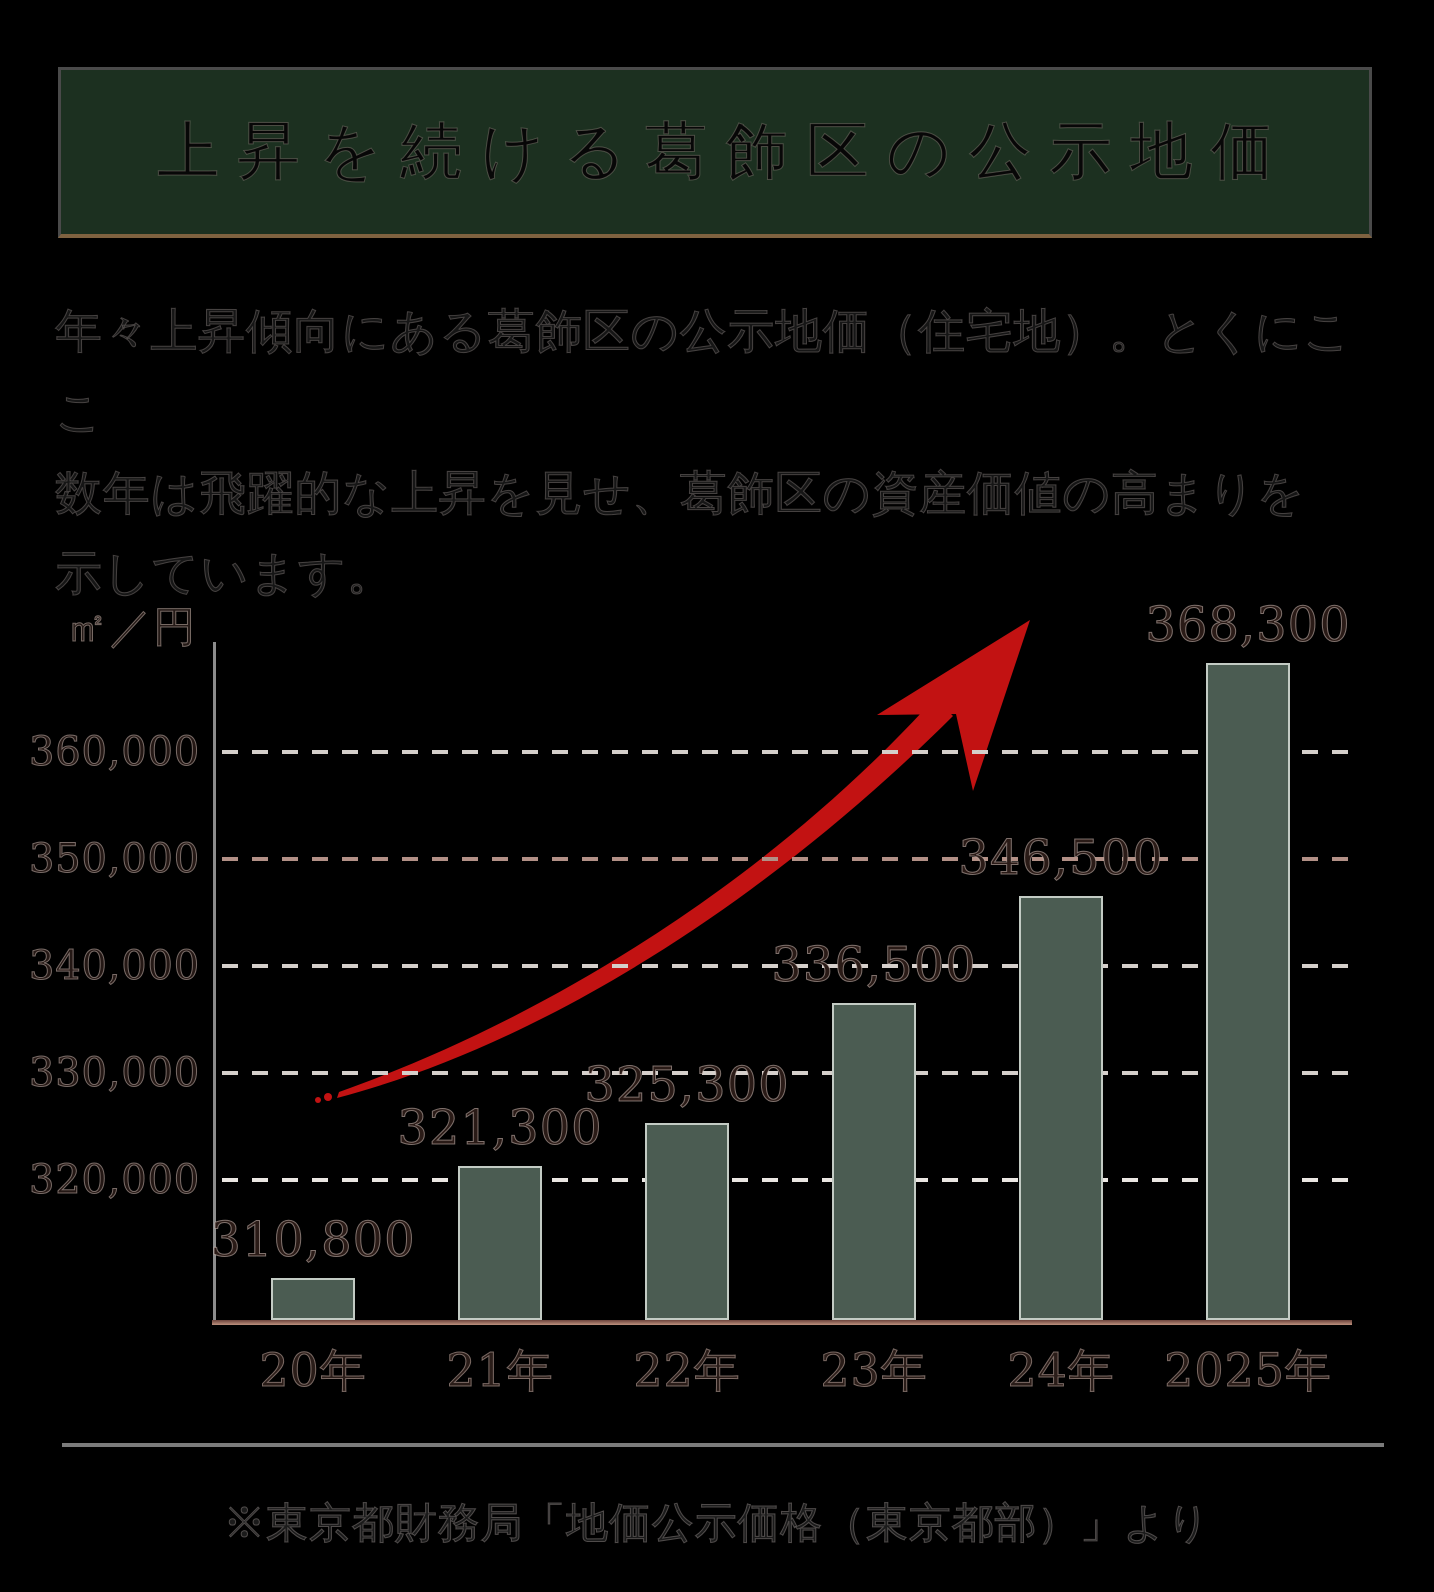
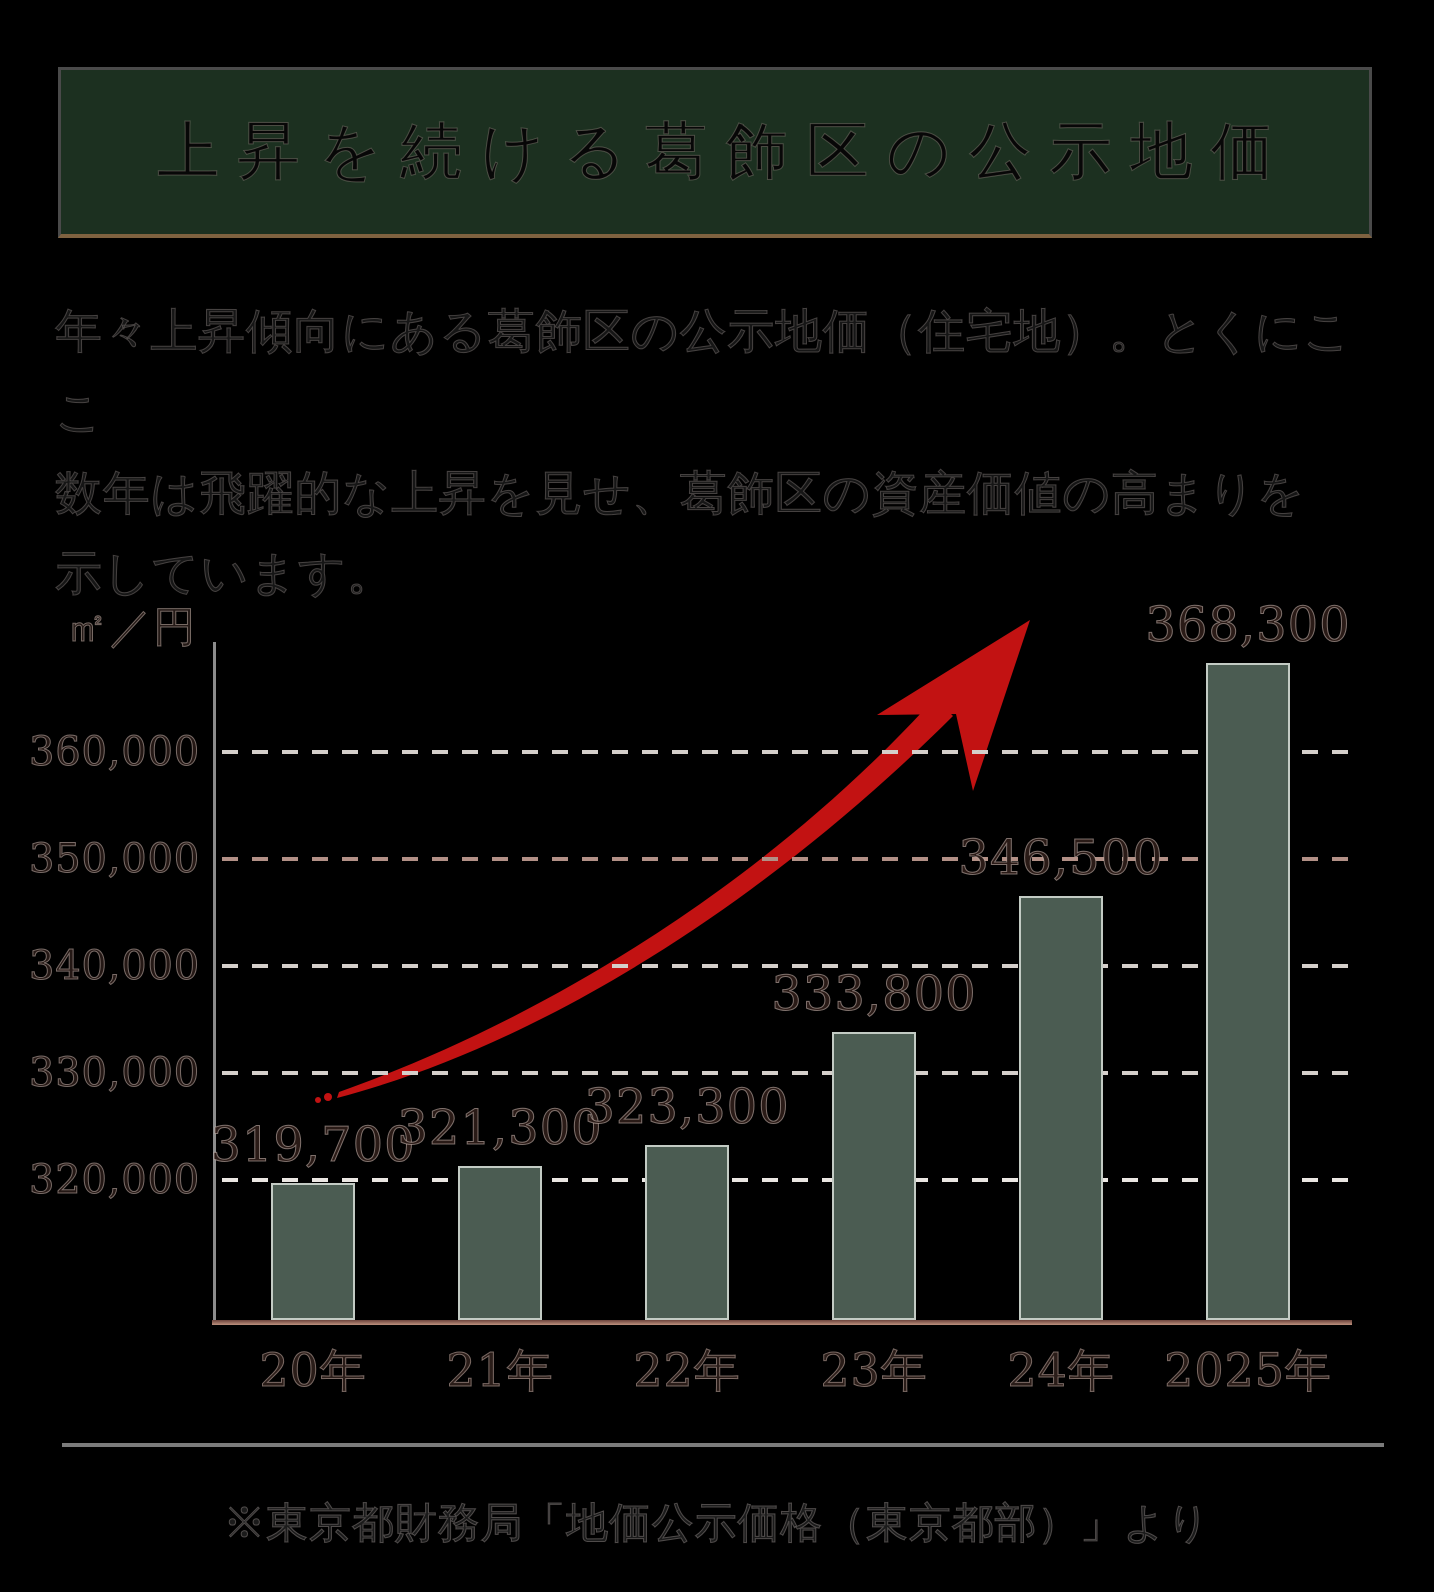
20年: 310,800 -> 319,700
22年: 325,300 -> 323,300
23年: 336,500 -> 333,800
